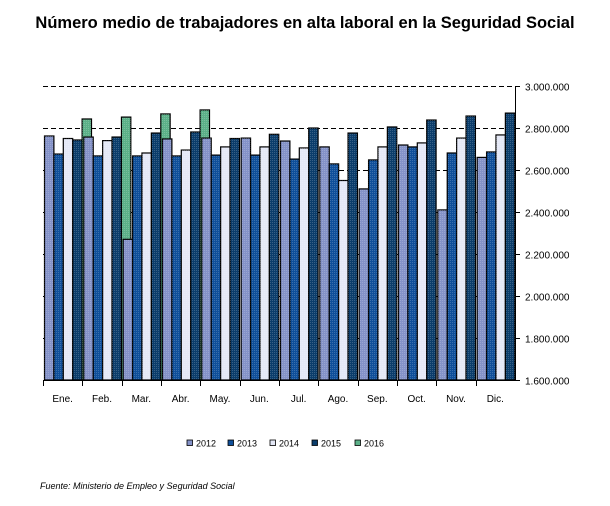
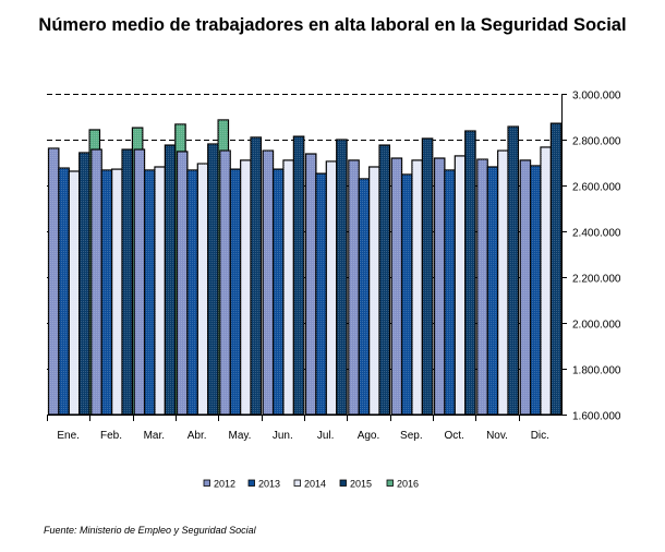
2014/Ene.: 2750000 -> 2660000
2014/Feb.: 2740000 -> 2670000
2012/Mar.: 2270000 -> 2760000
2015/May.: 2750000 -> 2810000
2015/Jun.: 2770000 -> 2810000
2014/Ago.: 2550000 -> 2680000
2012/Sep.: 2510000 -> 2720000
2013/Oct.: 2710000 -> 2670000
2012/Nov.: 2410000 -> 2710000
2012/Dic.: 2660000 -> 2710000
